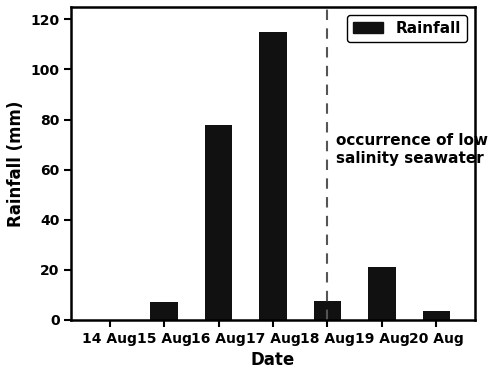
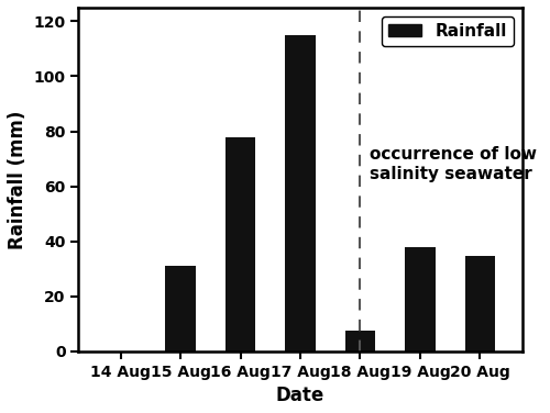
15 Aug: 7.0 -> 31.0
19 Aug: 21.0 -> 38.0
20 Aug: 3.5 -> 34.5
